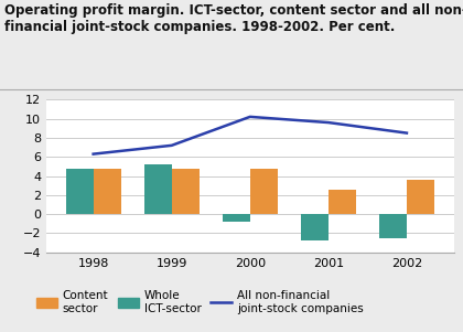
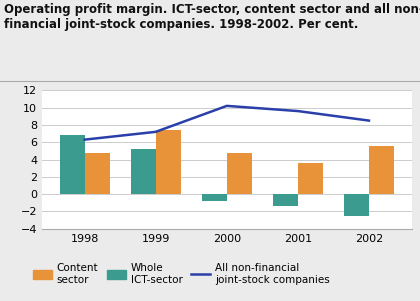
Whole ICT-sector/1998: 4.8 -> 6.8
Content sector/1999: 4.7 -> 7.4
Whole ICT-sector/2001: -2.8 -> -1.4
Content sector/2001: 2.6 -> 3.6
Content sector/2002: 3.6 -> 5.6
